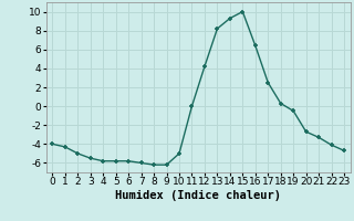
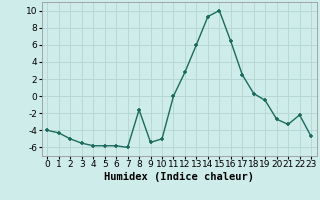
8: -6.2 -> -1.6
9: -6.2 -> -5.4
12: 4.2 -> 2.8
13: 8.2 -> 6.0
22: -4.1 -> -2.2
